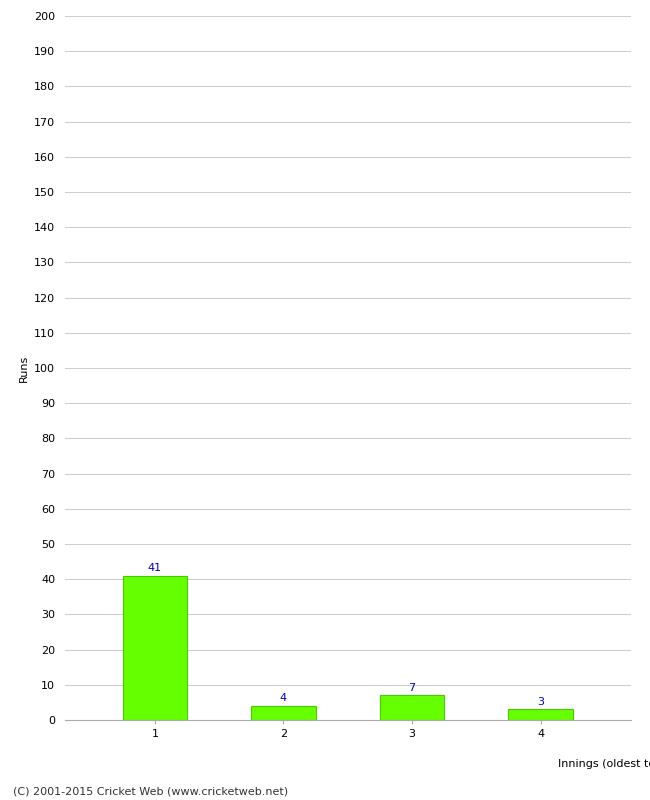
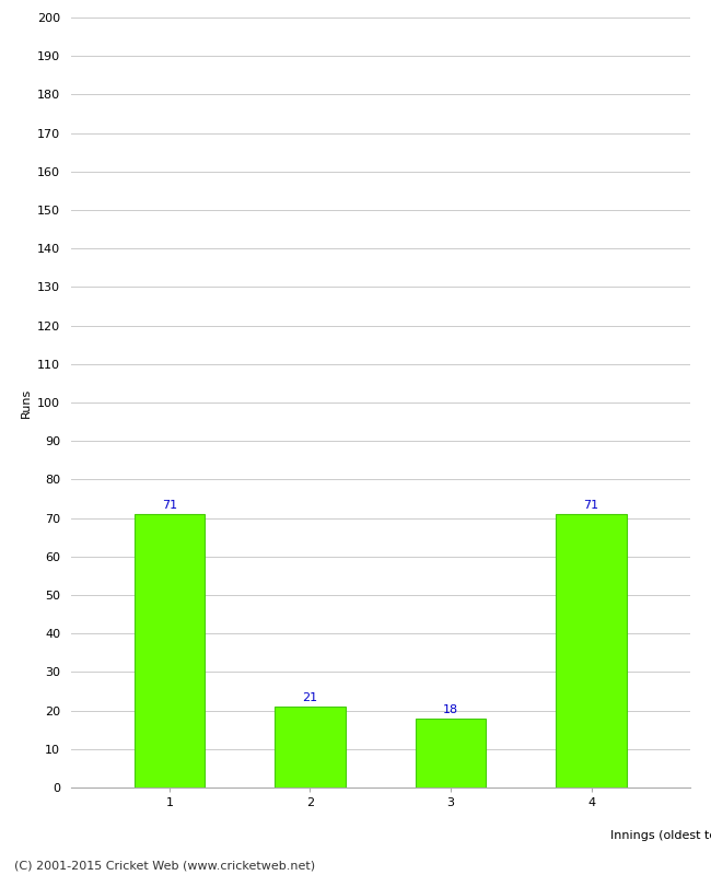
1: 41 -> 71
2: 4 -> 21
3: 7 -> 18
4: 3 -> 71
